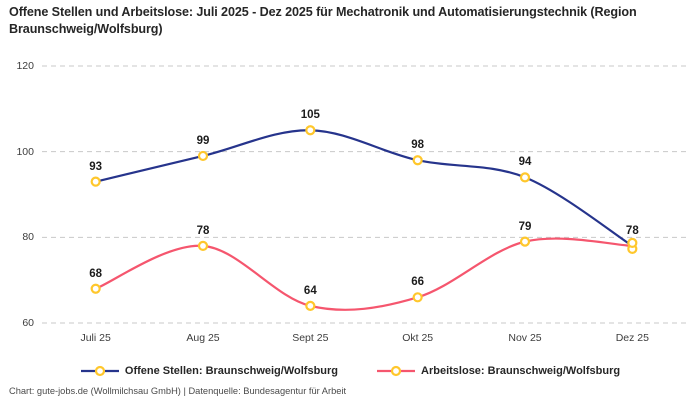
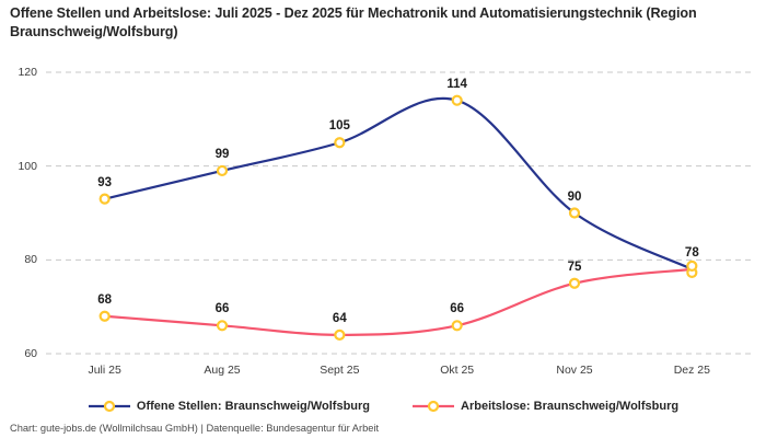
Arbeitslose: Braunschweig/Wolfsburg/Aug 25: 78 -> 66
Offene Stellen: Braunschweig/Wolfsburg/Okt 25: 98 -> 114
Offene Stellen: Braunschweig/Wolfsburg/Nov 25: 94 -> 90
Arbeitslose: Braunschweig/Wolfsburg/Nov 25: 79 -> 75
